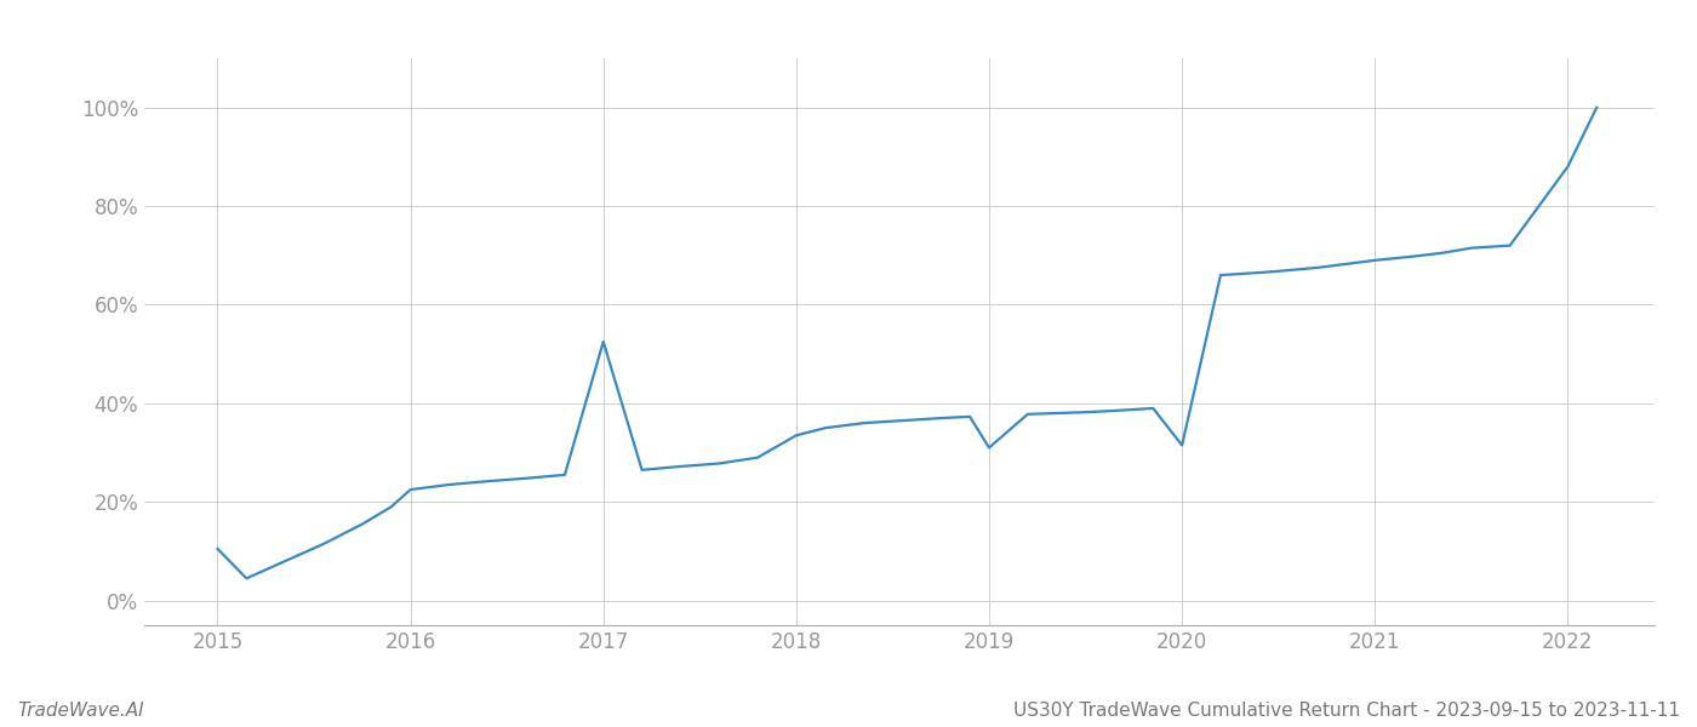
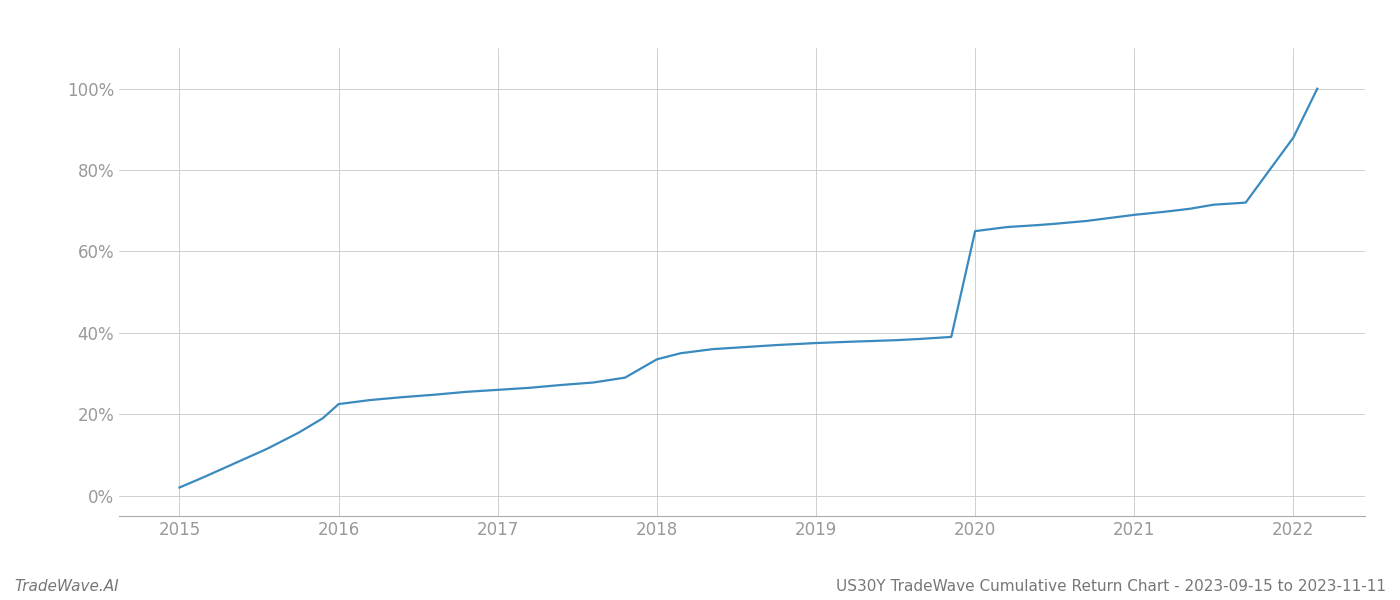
2015: 10.5% -> 2.0%
2017: 52.5% -> 26.0%
2019: 31.0% -> 37.5%
2020: 31.5% -> 65.0%
